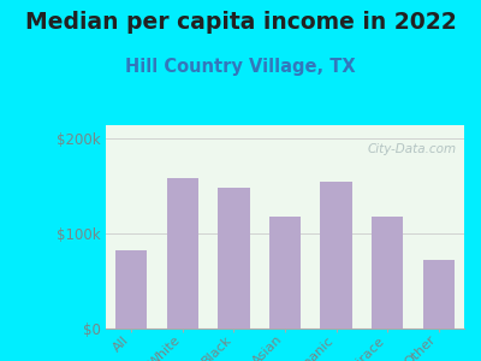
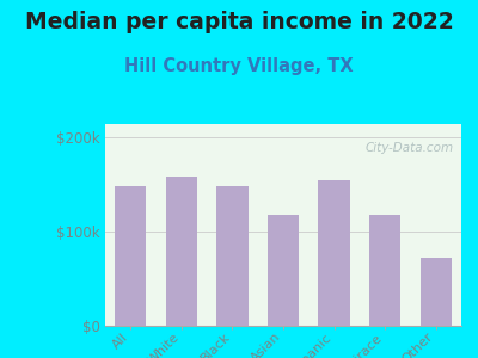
All: $82k -> $148k
